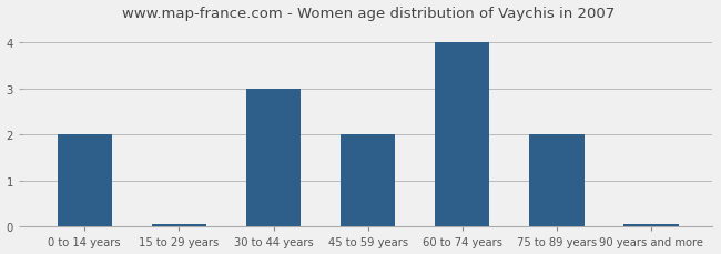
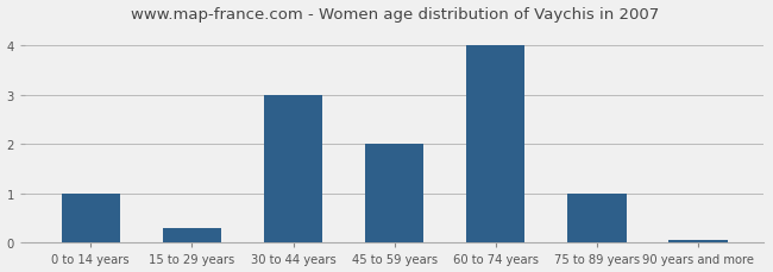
0 to 14 years: 2.00 -> 1.00
15 to 29 years: 0.05 -> 0.30
75 to 89 years: 2.00 -> 1.00
